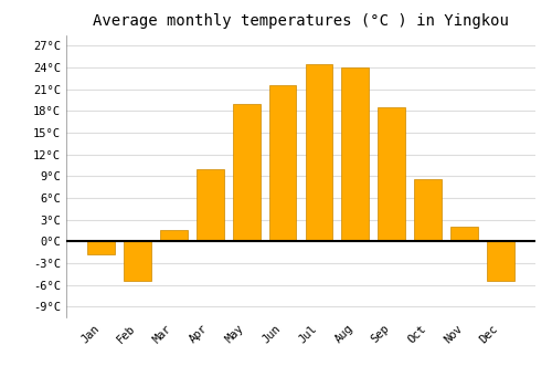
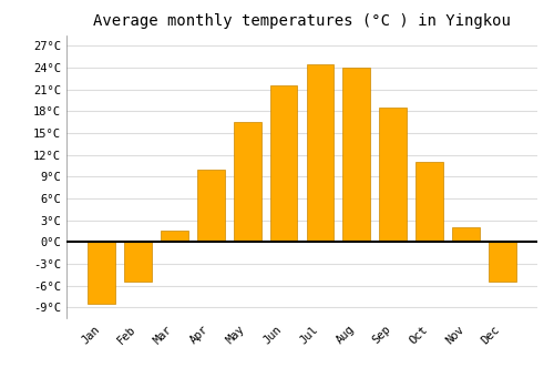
Jan: -1.8°C -> -8.5°C
May: 19.0°C -> 16.5°C
Oct: 8.6°C -> 11.0°C
